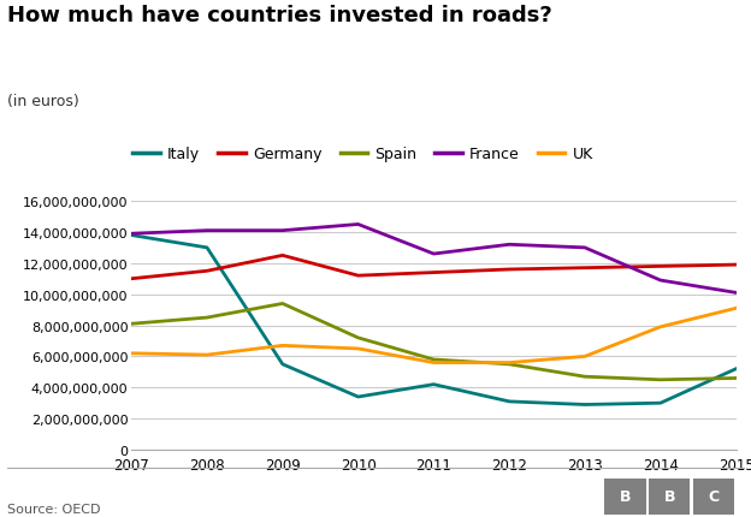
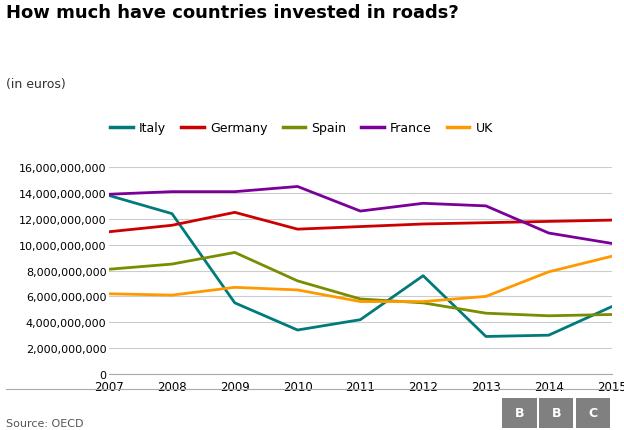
Italy/2008: 13,000,000,000 -> 12,400,000,000
Italy/2012: 3,100,000,000 -> 7,600,000,000
